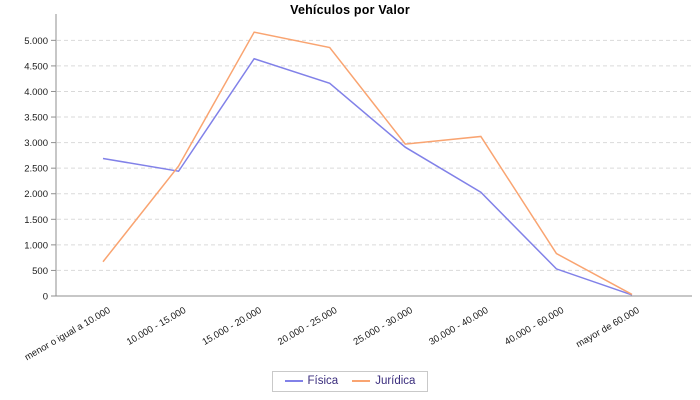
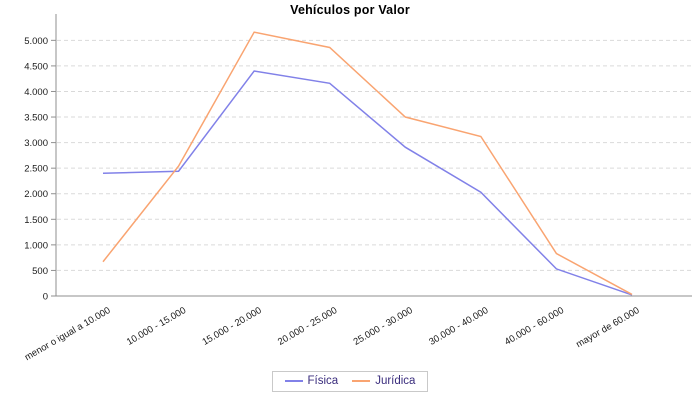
Física/menor o igual a 10.000: 2700 -> 2400
Física/15.000 - 20.000: 4600 -> 4400
Jurídica/25.000 - 30.000: 3000 -> 3500
